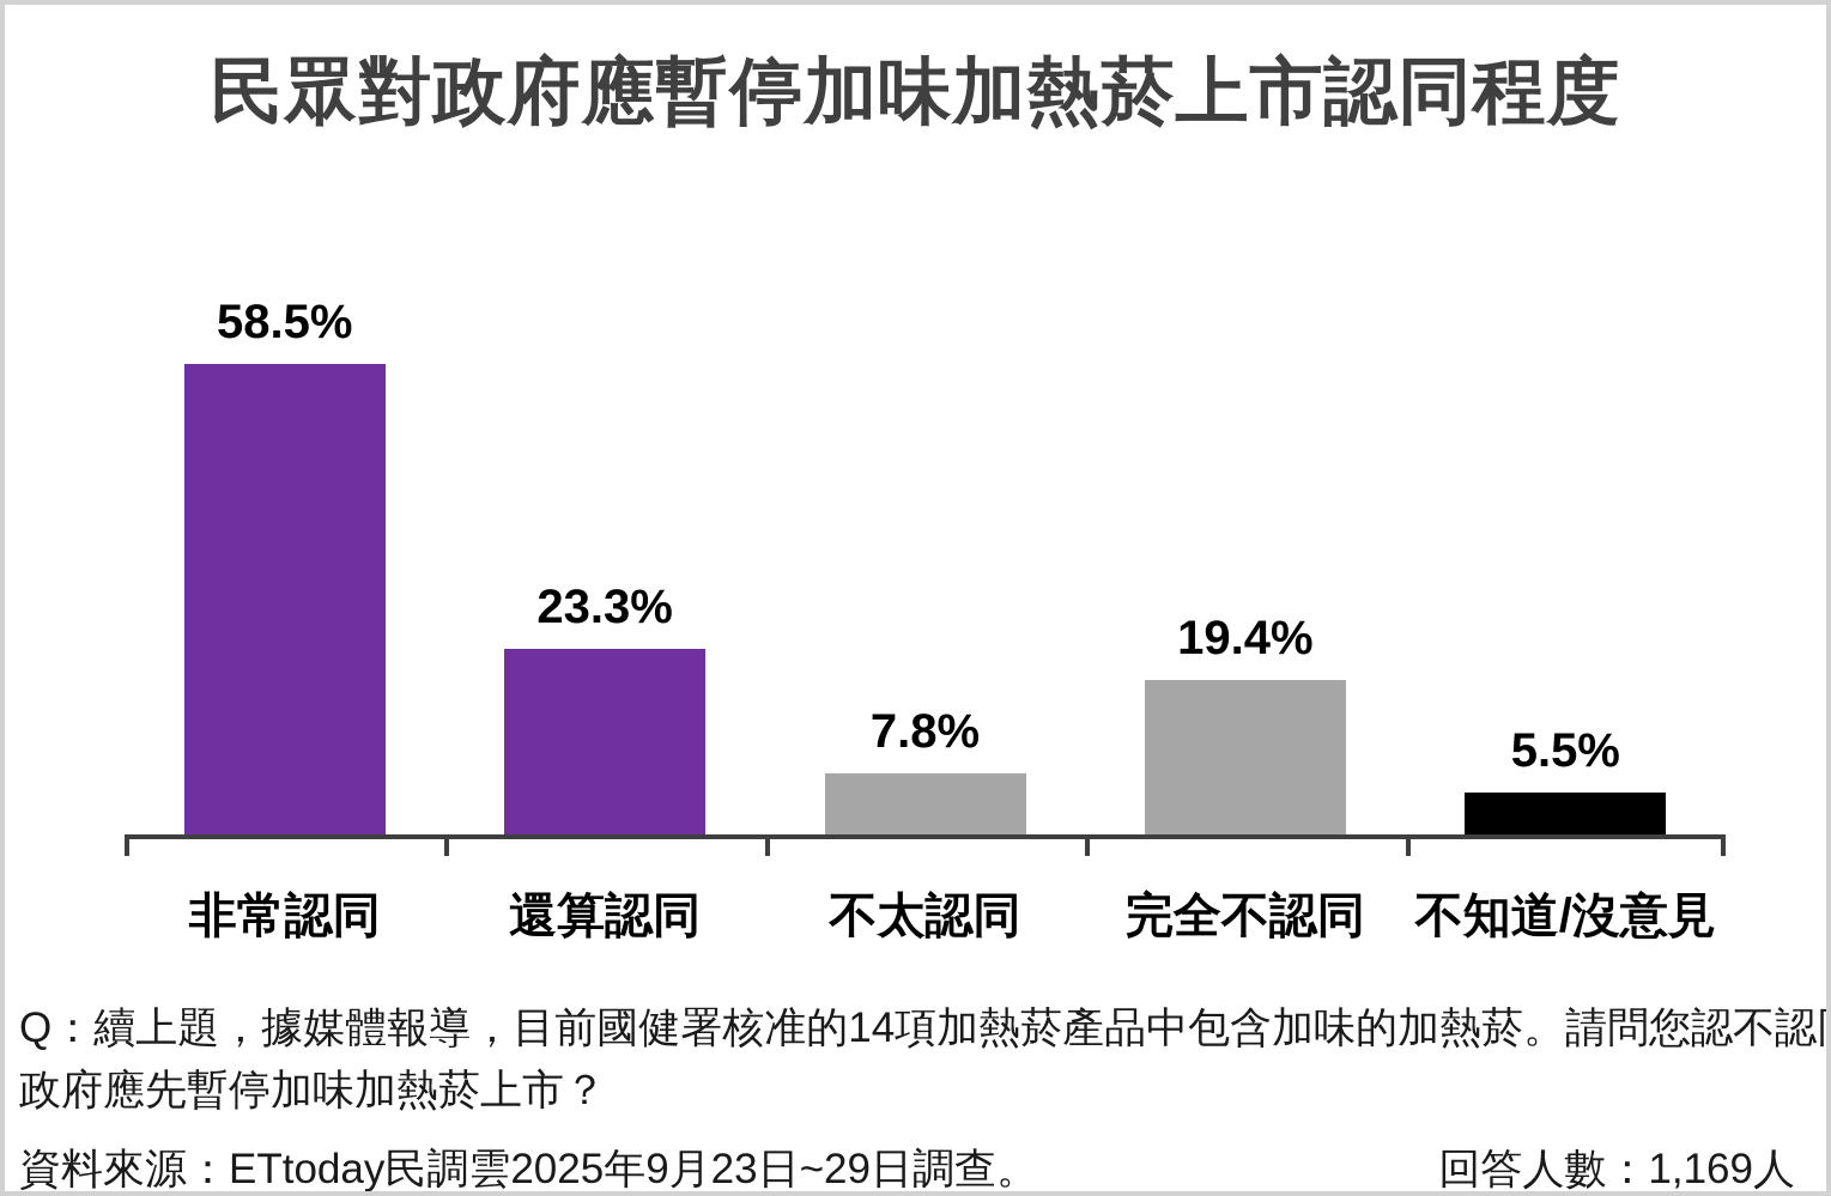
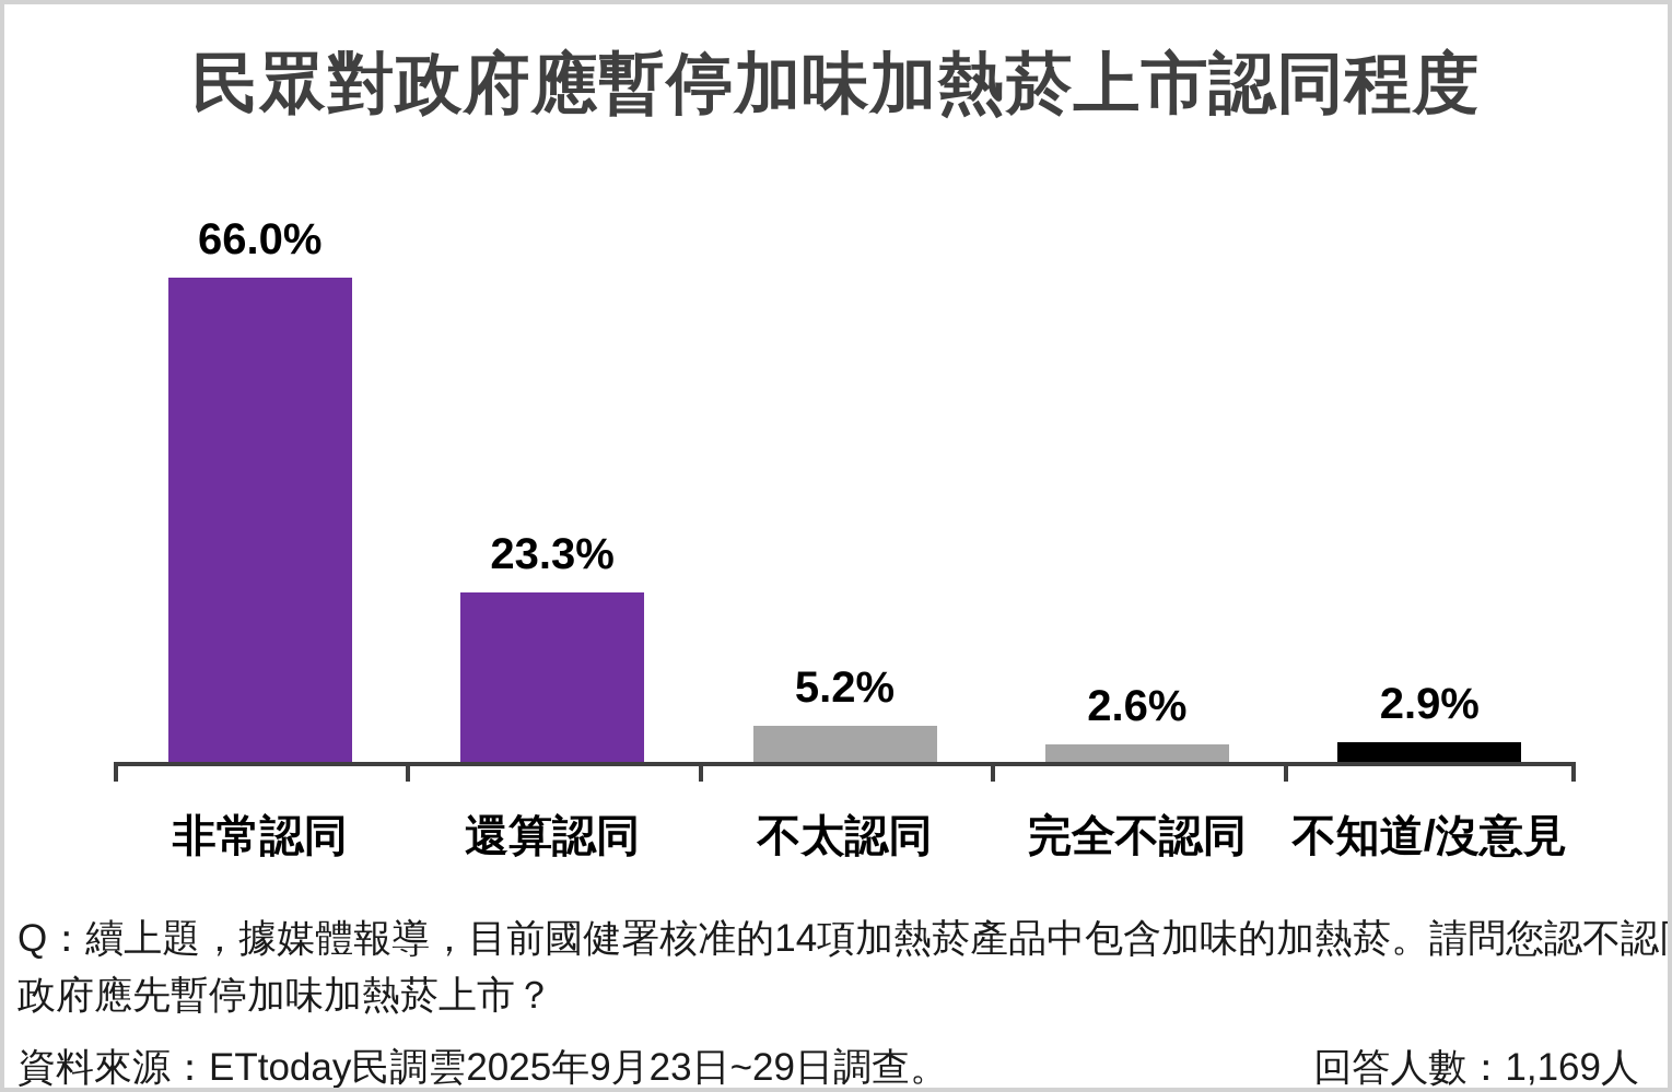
非常認同: 58.5% -> 66.0%
不太認同: 7.8% -> 5.2%
完全不認同: 19.4% -> 2.6%
不知道/沒意見: 5.5% -> 2.9%
